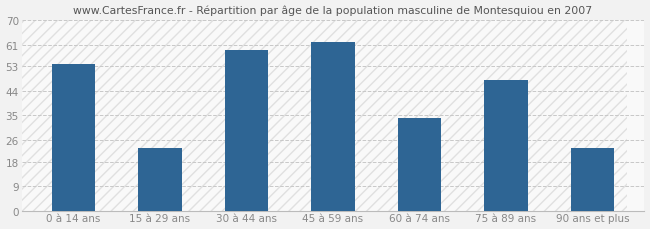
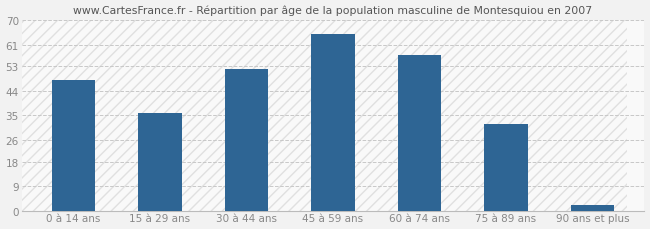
0 à 14 ans: 54 -> 48
15 à 29 ans: 23 -> 36
30 à 44 ans: 59 -> 52
45 à 59 ans: 62 -> 65
60 à 74 ans: 34 -> 57
75 à 89 ans: 48 -> 32
90 ans et plus: 23 -> 2
